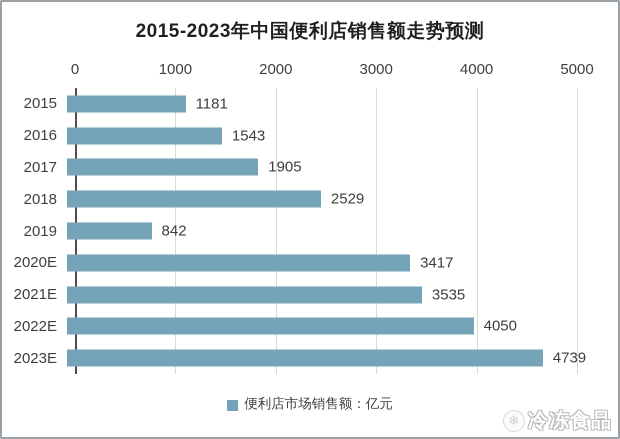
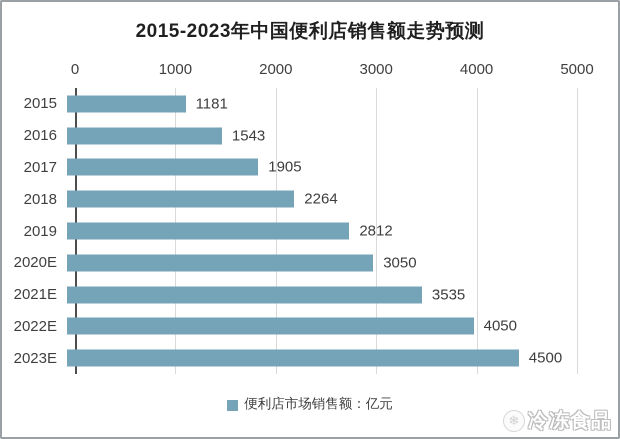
2018: 2529 -> 2264
2019: 842 -> 2812
2020E: 3417 -> 3050
2023E: 4739 -> 4500
